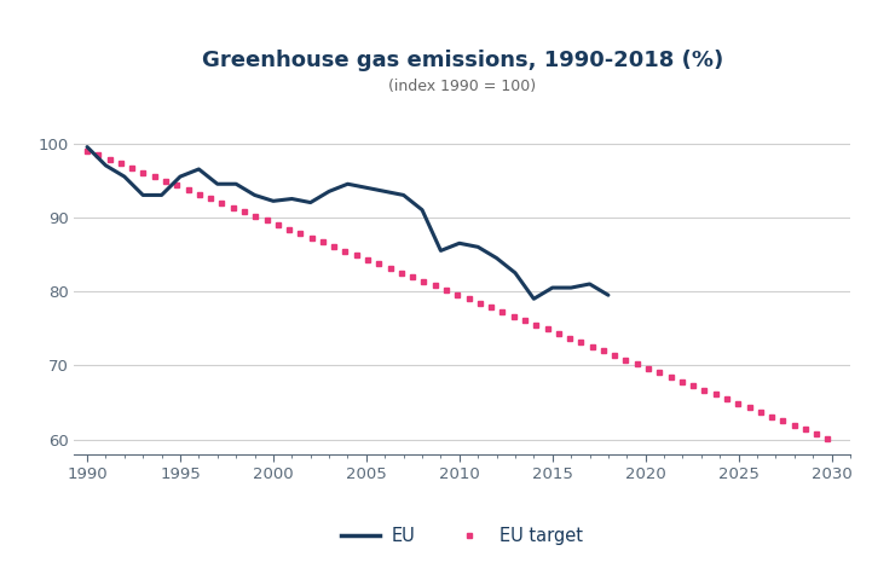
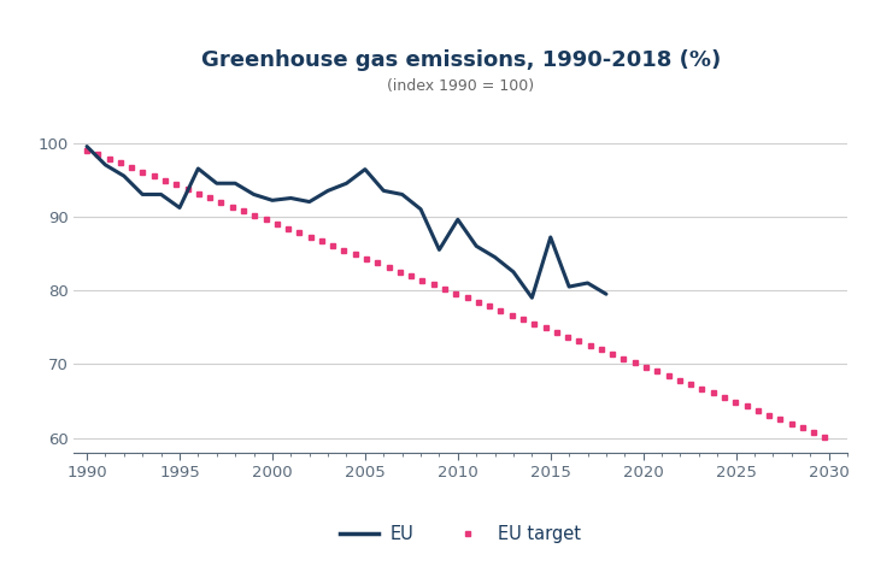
EU/1995: 95.5 -> 91.2
EU/2005: 94.0 -> 96.4
EU/2010: 86.5 -> 89.6
EU/2015: 80.5 -> 87.2
